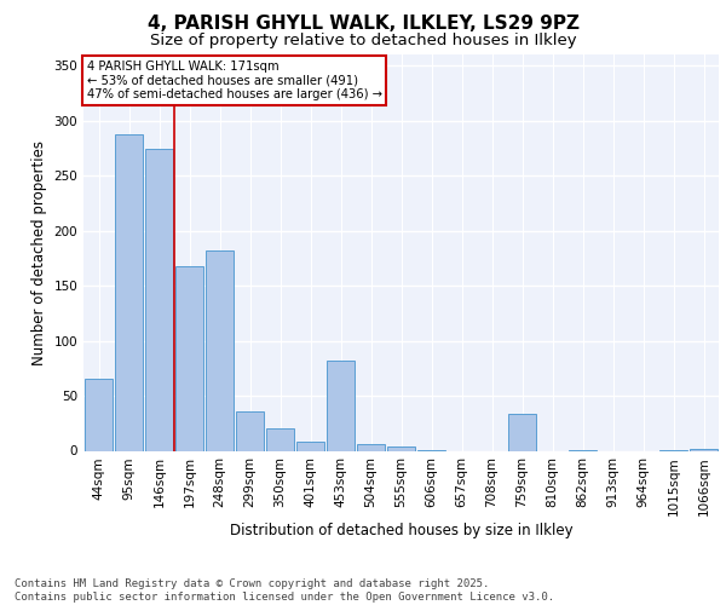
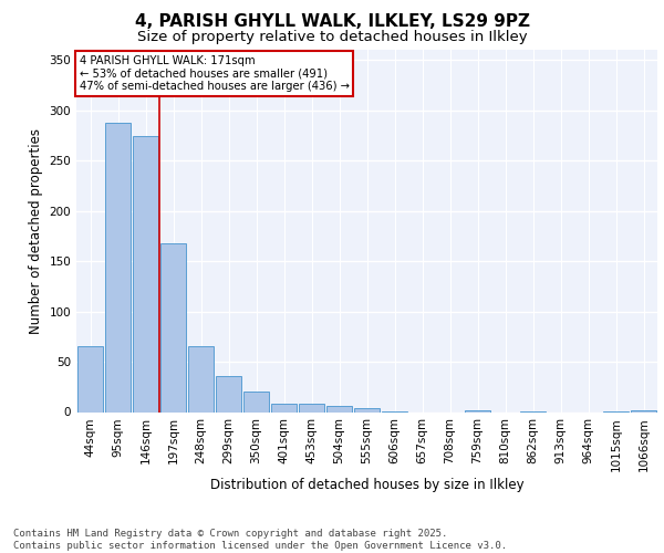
248sqm: 182 -> 65
453sqm: 82 -> 8
759sqm: 34 -> 2
